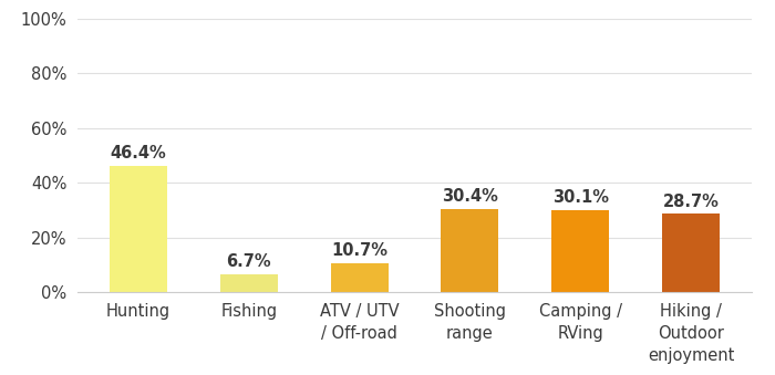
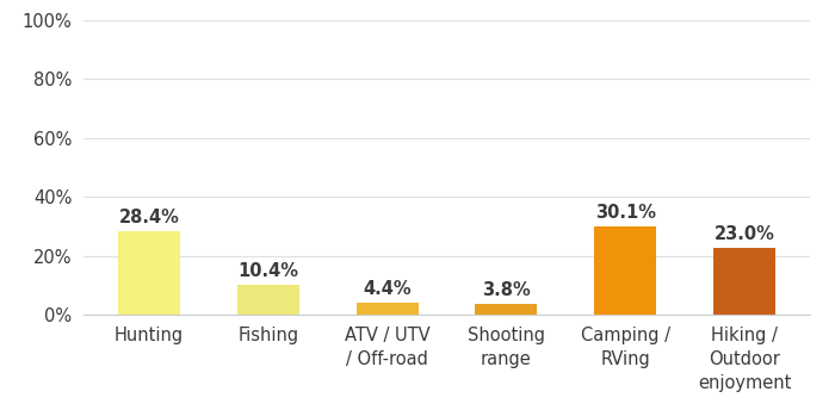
Hunting: 46.4% -> 28.4%
Fishing: 6.7% -> 10.4%
ATV / UTV / Off-road: 10.7% -> 4.4%
Shooting range: 30.4% -> 3.8%
Hiking / Outdoor enjoyment: 28.7% -> 23.0%
